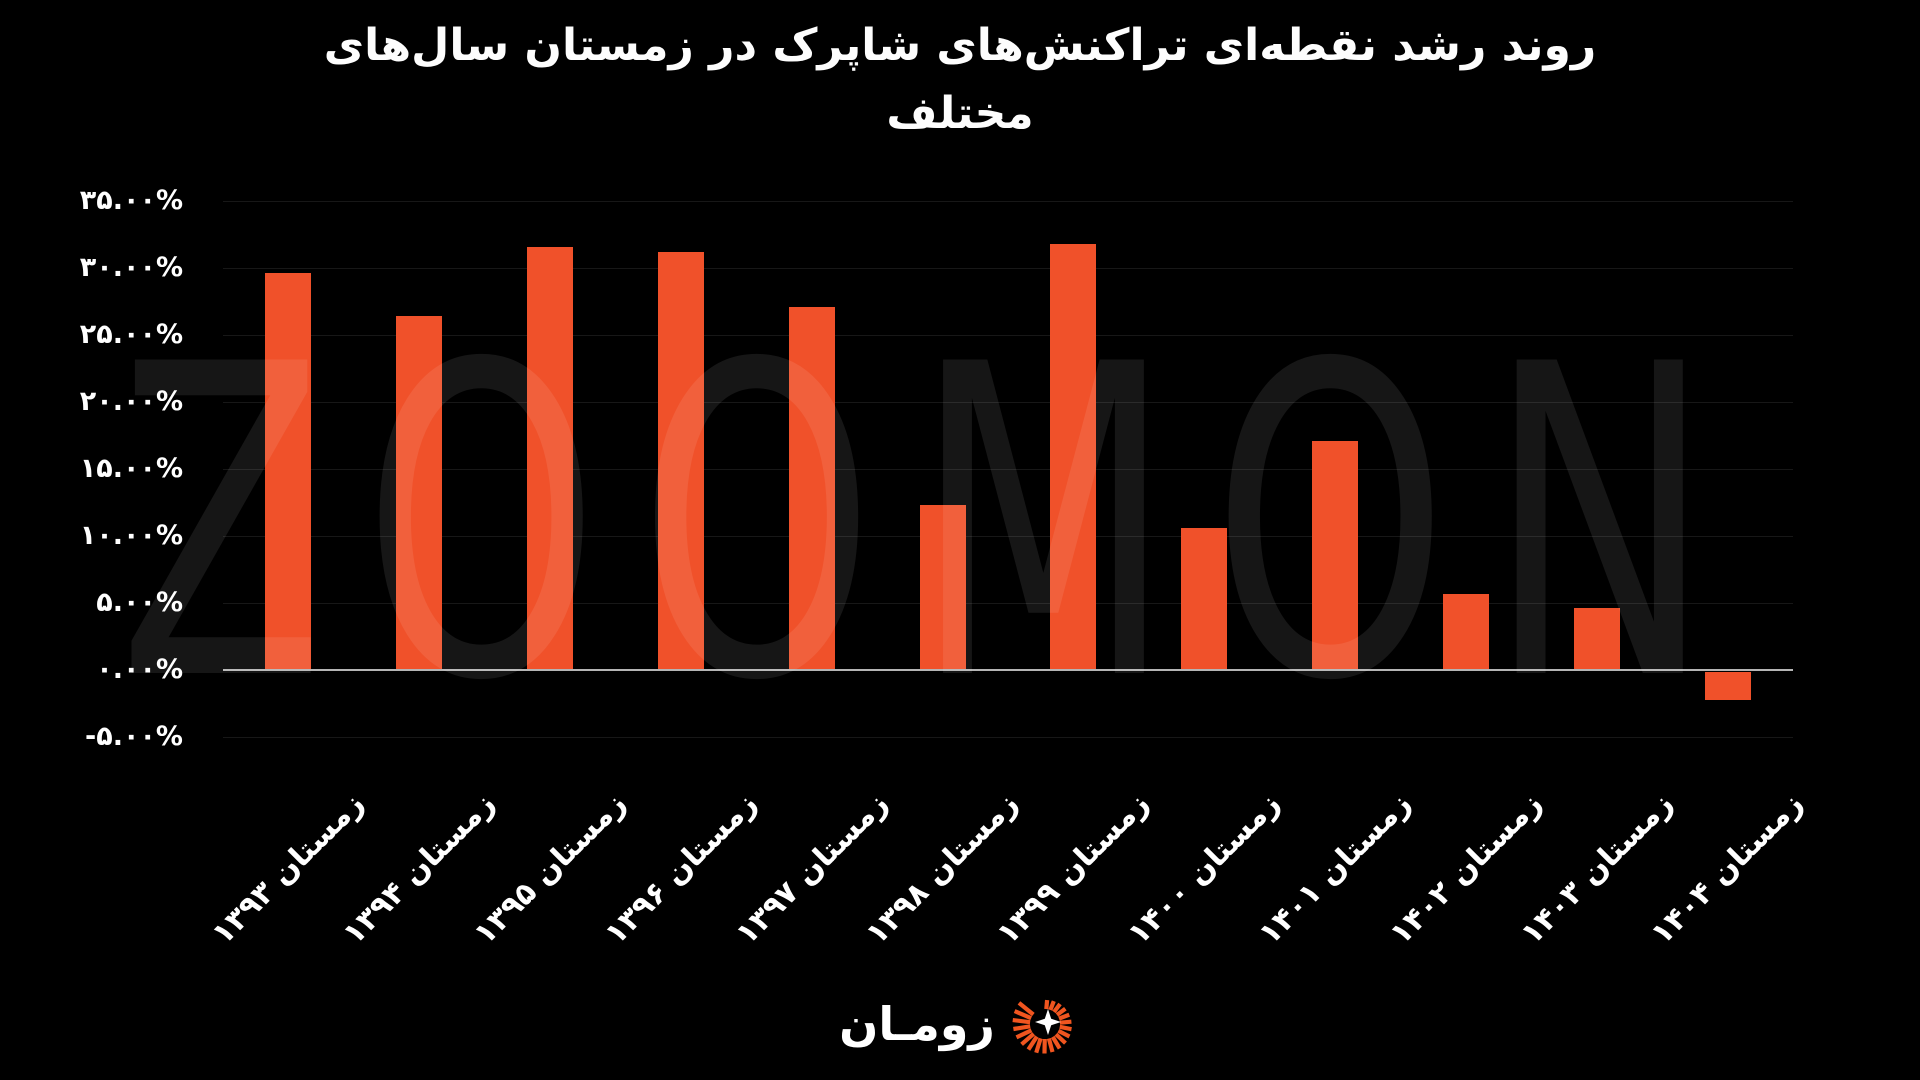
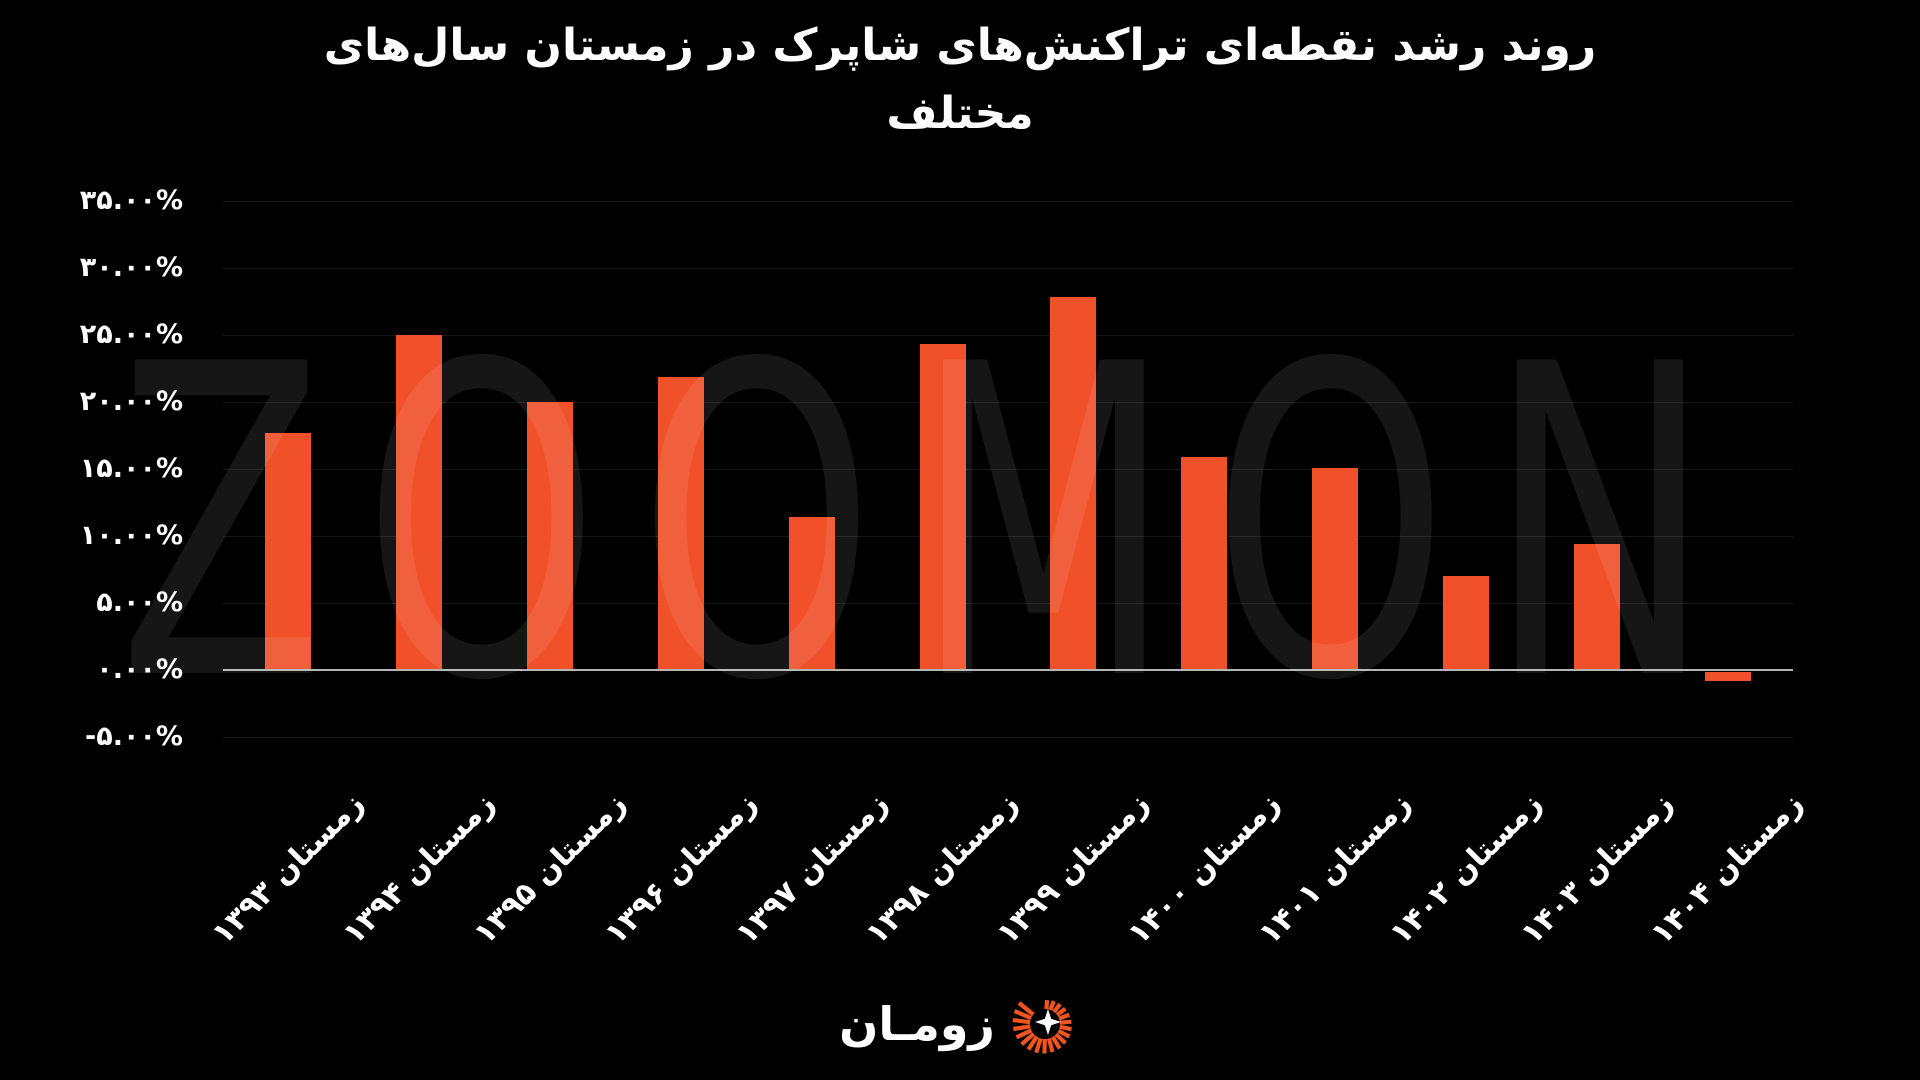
زمستان ۱۳۹۳: 29.6% -> 17.7%
زمستان ۱۳۹۴: 26.4% -> 25.0%
زمستان ۱۳۹۵: 31.6% -> 20.0%
زمستان ۱۳۹۶: 31.2% -> 21.9%
زمستان ۱۳۹۷: 27.1% -> 11.4%
زمستان ۱۳۹۸: 12.3% -> 24.3%
زمستان ۱۳۹۹: 31.8% -> 27.8%
زمستان ۱۴۰۰: 10.6% -> 15.9%
زمستان ۱۴۰۱: 17.1% -> 15.1%
زمستان ۱۴۰۲: 5.7% -> 7.0%
زمستان ۱۴۰۳: 4.6% -> 9.4%
زمستان ۱۴۰۴: -2.1% -> -0.7%
